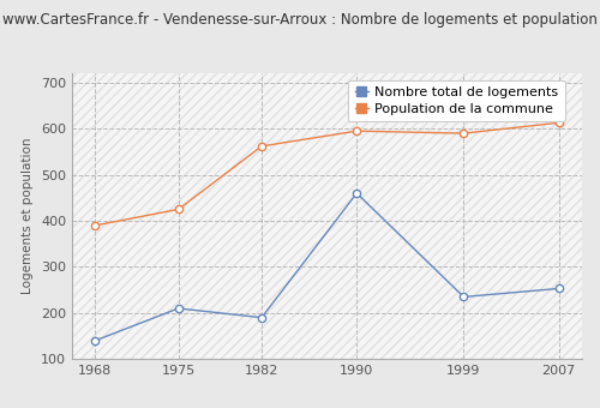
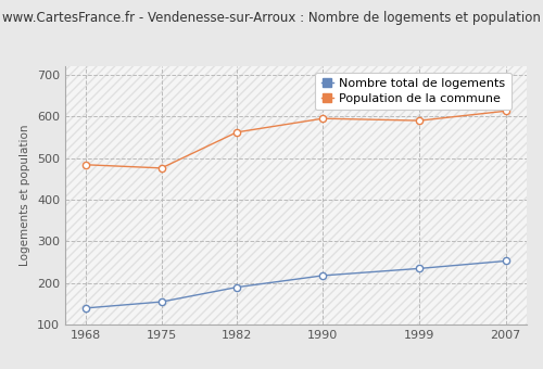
Population de la commune/1968: 390 -> 484
Nombre total de logements/1975: 210 -> 155
Population de la commune/1975: 425 -> 476
Nombre total de logements/1990: 460 -> 218
